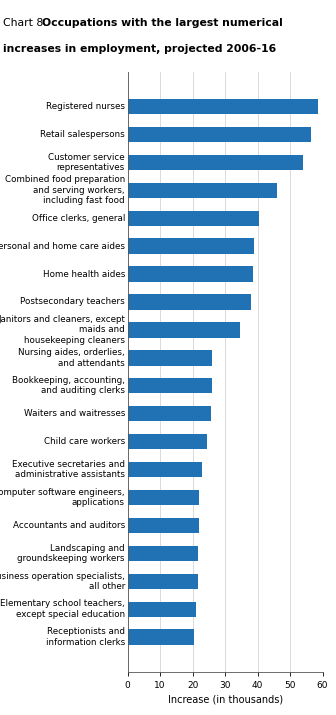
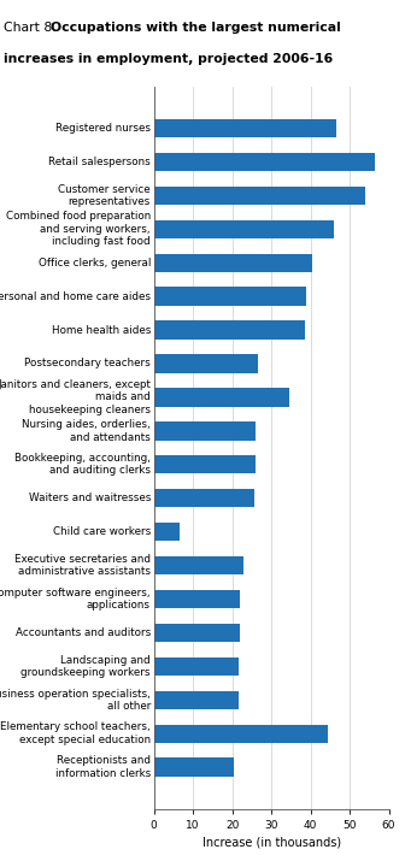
Registered nurses: 58.5 -> 46.5
Postsecondary teachers: 38.0 -> 26.5
Child care workers: 24.5 -> 6.5
Elementary school teachers, except special education: 21.0 -> 44.5
